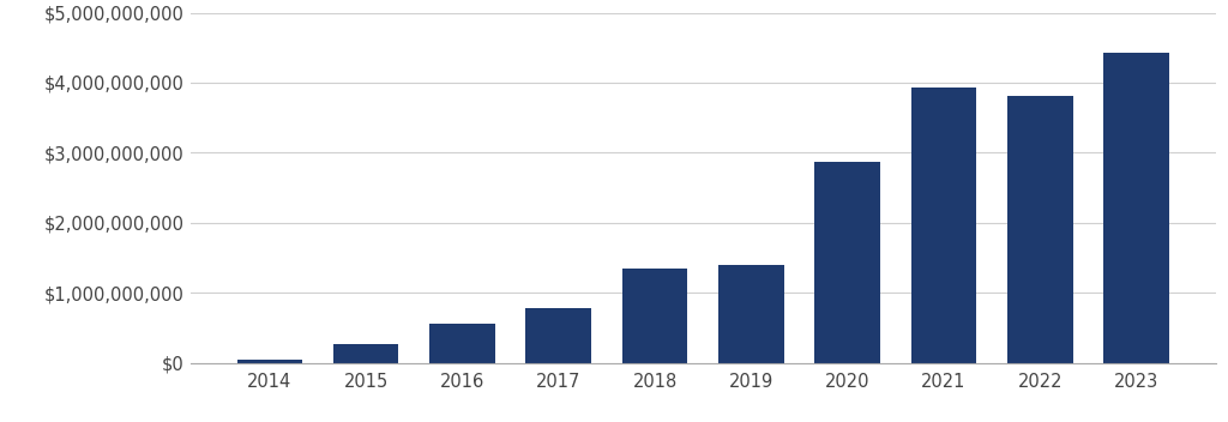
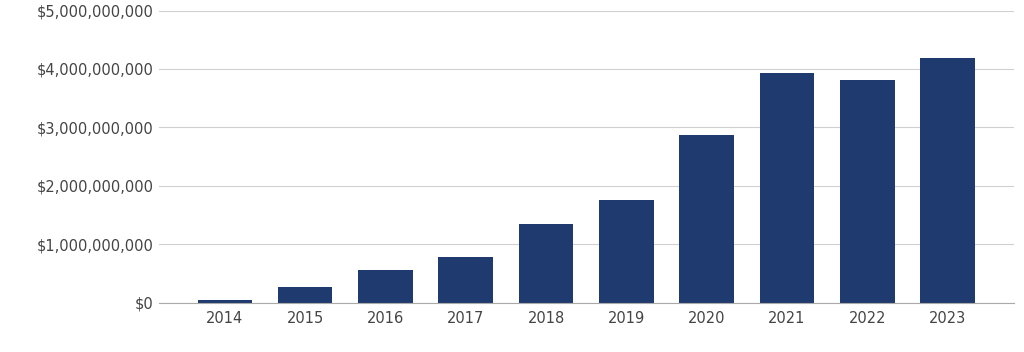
2019: $1,400,000,000 -> $1,750,000,000
2023: $4,420,000,000 -> $4,180,000,000
